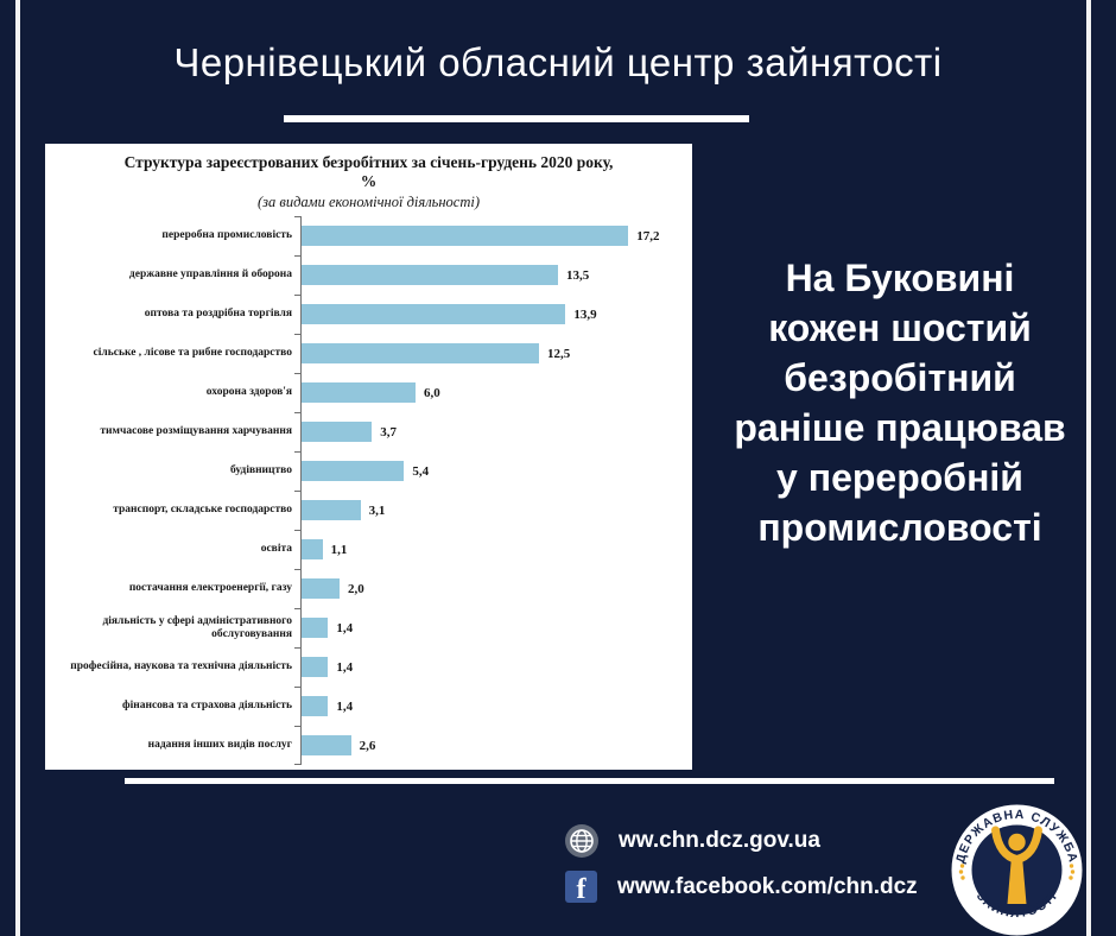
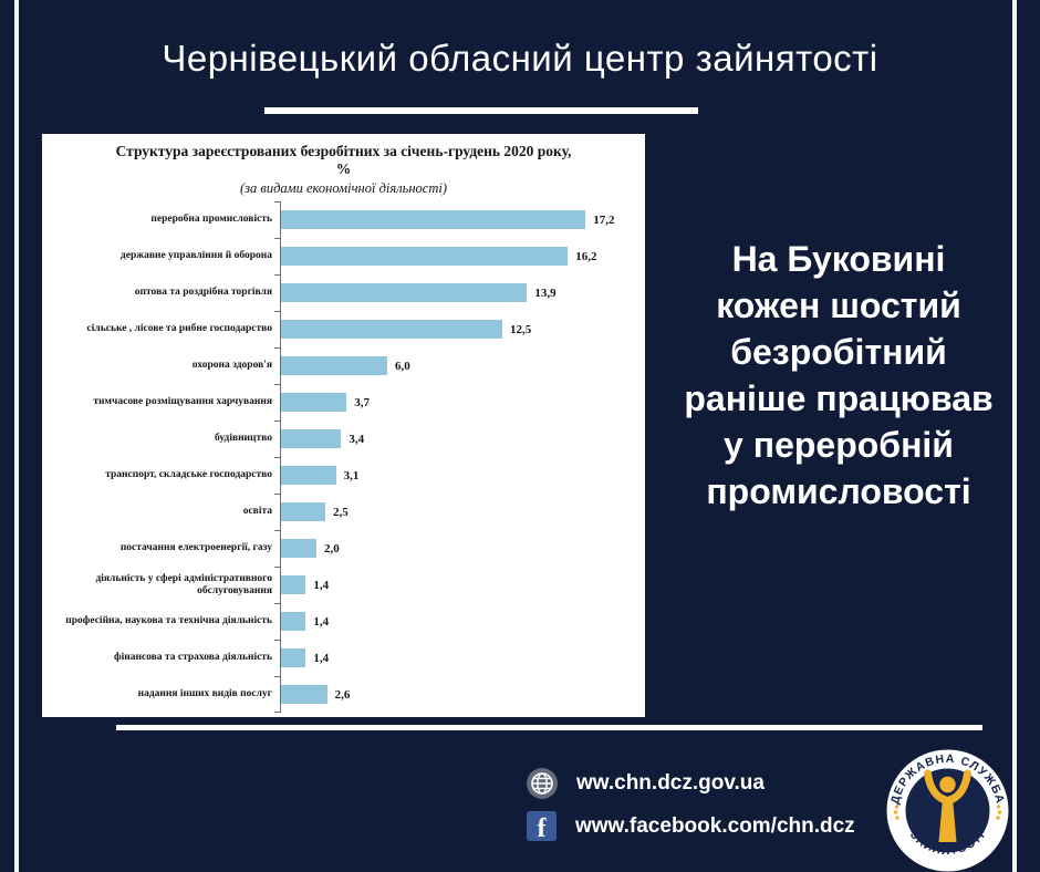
державне управління й оборона: 13,5 -> 16,2
будівництво: 5,4 -> 3,4
освіта: 1,1 -> 2,5
